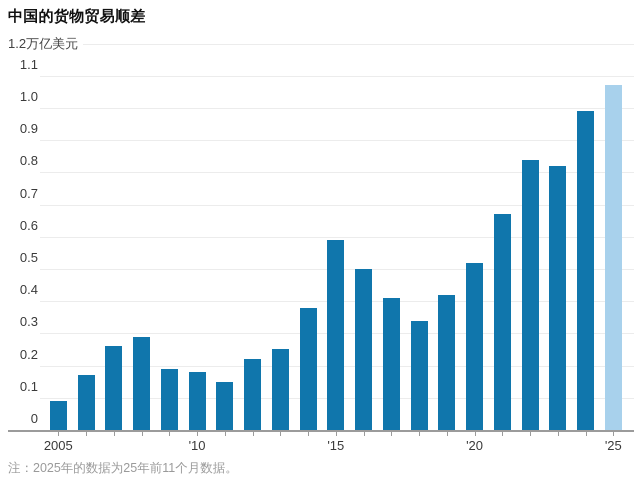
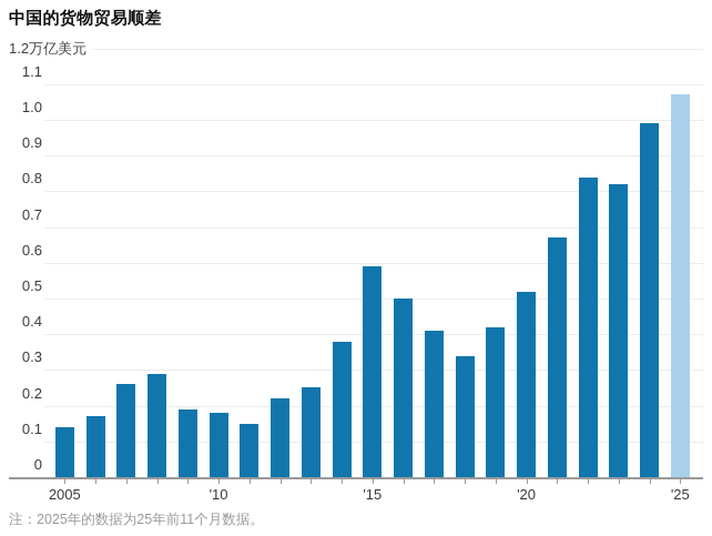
2005: 0.09 -> 0.14
